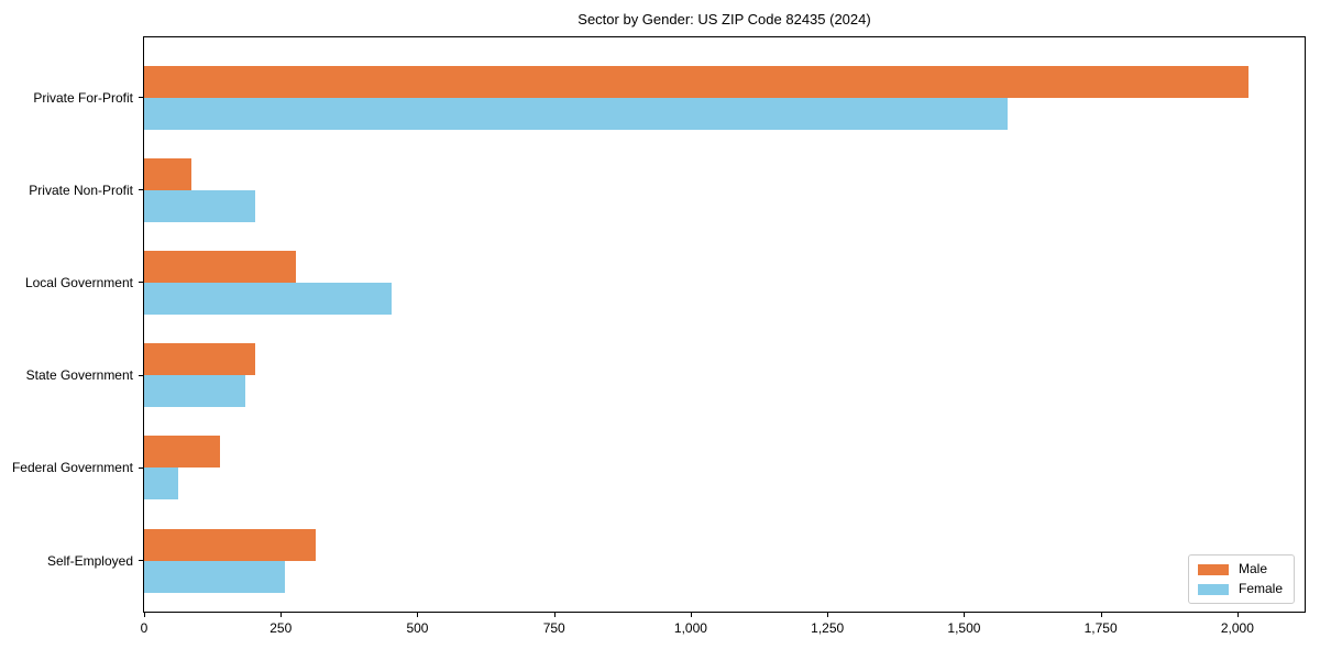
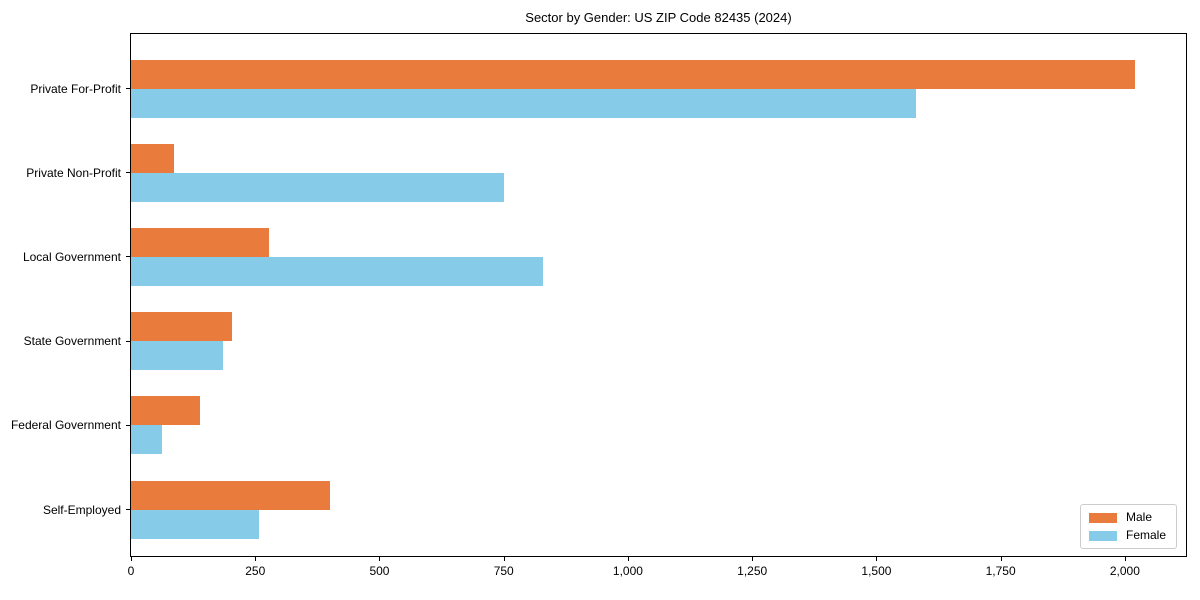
Female/Private Non-Profit: 200 -> 750
Female/Local Government: 450 -> 830
Male/Self-Employed: 310 -> 400
